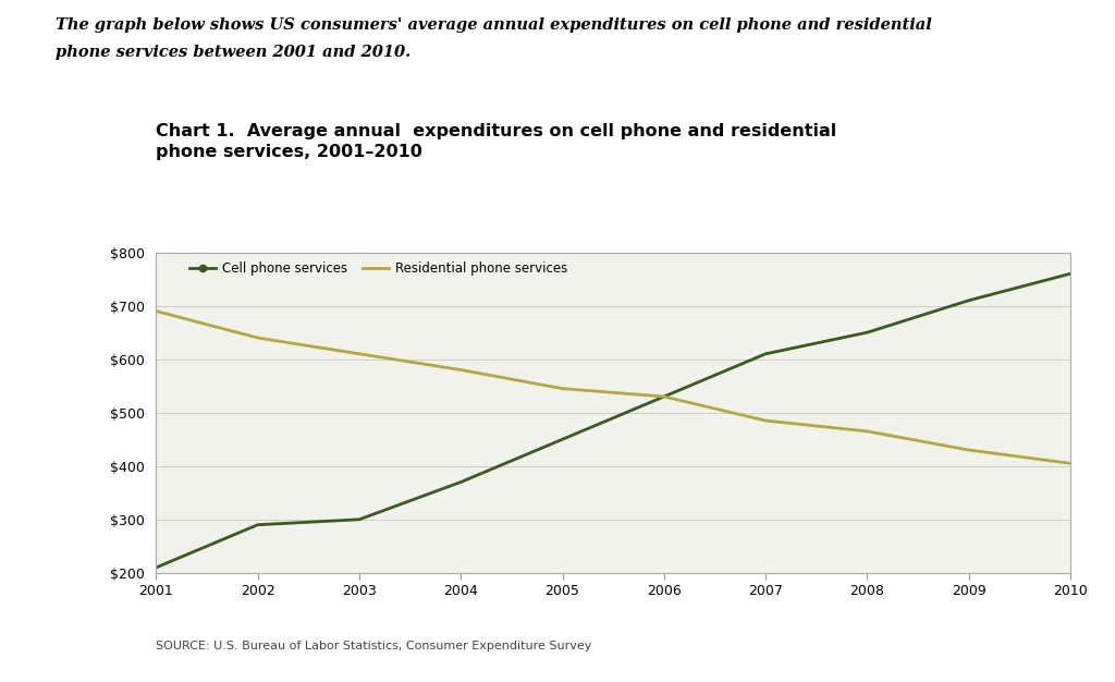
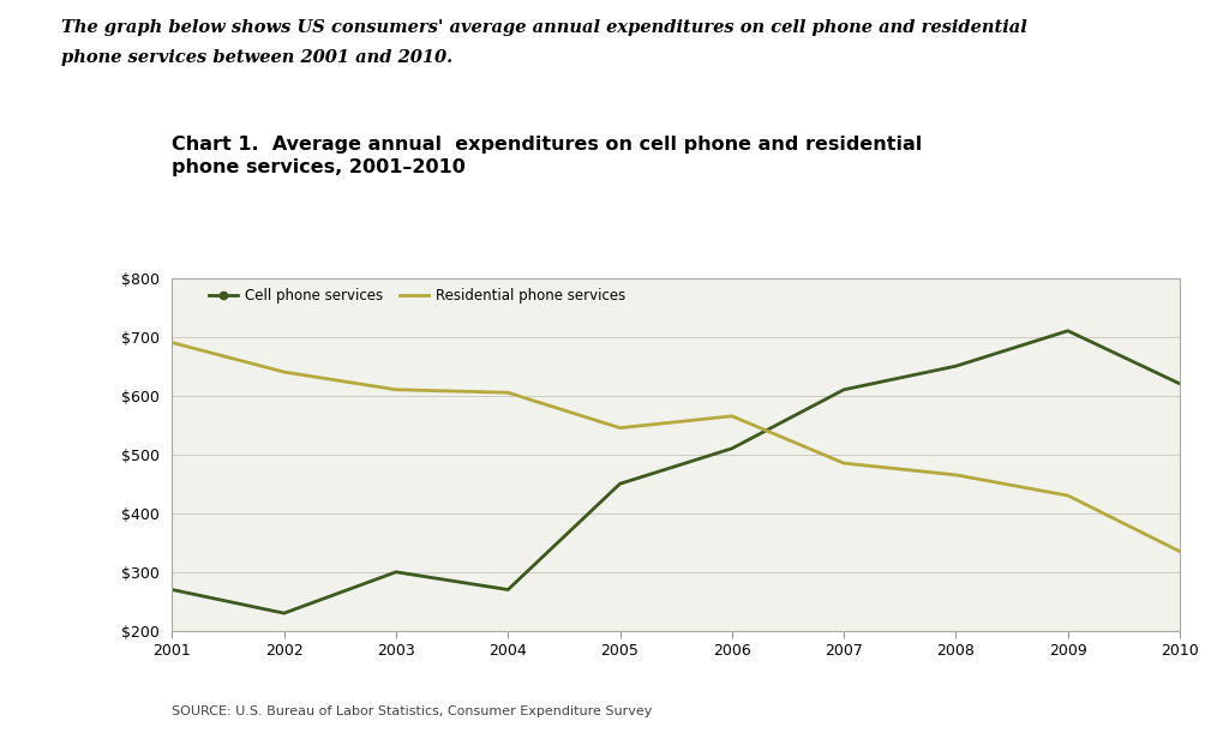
Cell phone services/2001: $210 -> $270
Cell phone services/2002: $290 -> $230
Cell phone services/2004: $370 -> $270
Residential phone services/2004: $580 -> $605
Cell phone services/2006: $530 -> $510
Residential phone services/2006: $530 -> $565
Cell phone services/2010: $760 -> $620
Residential phone services/2010: $405 -> $335
